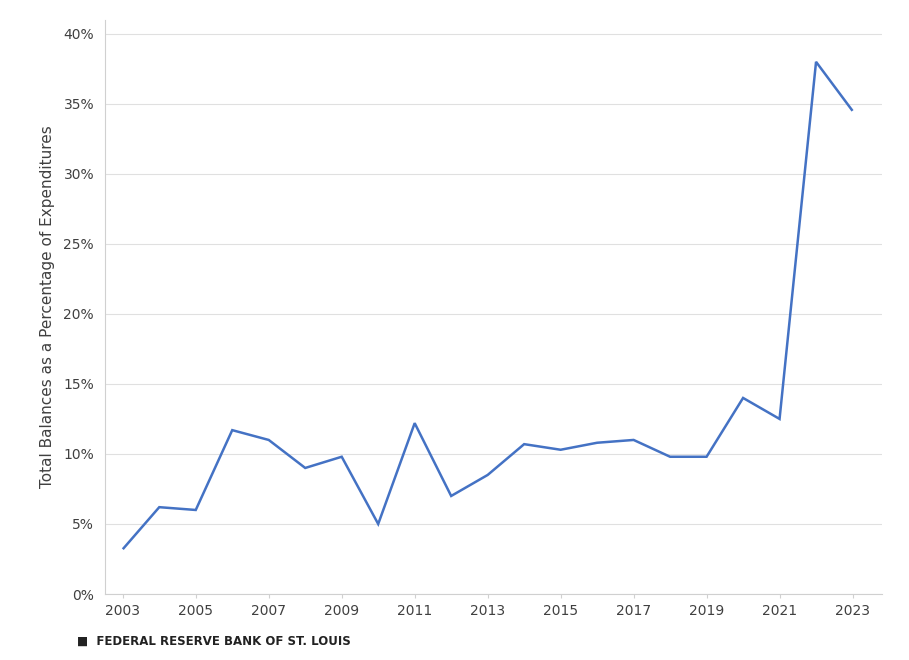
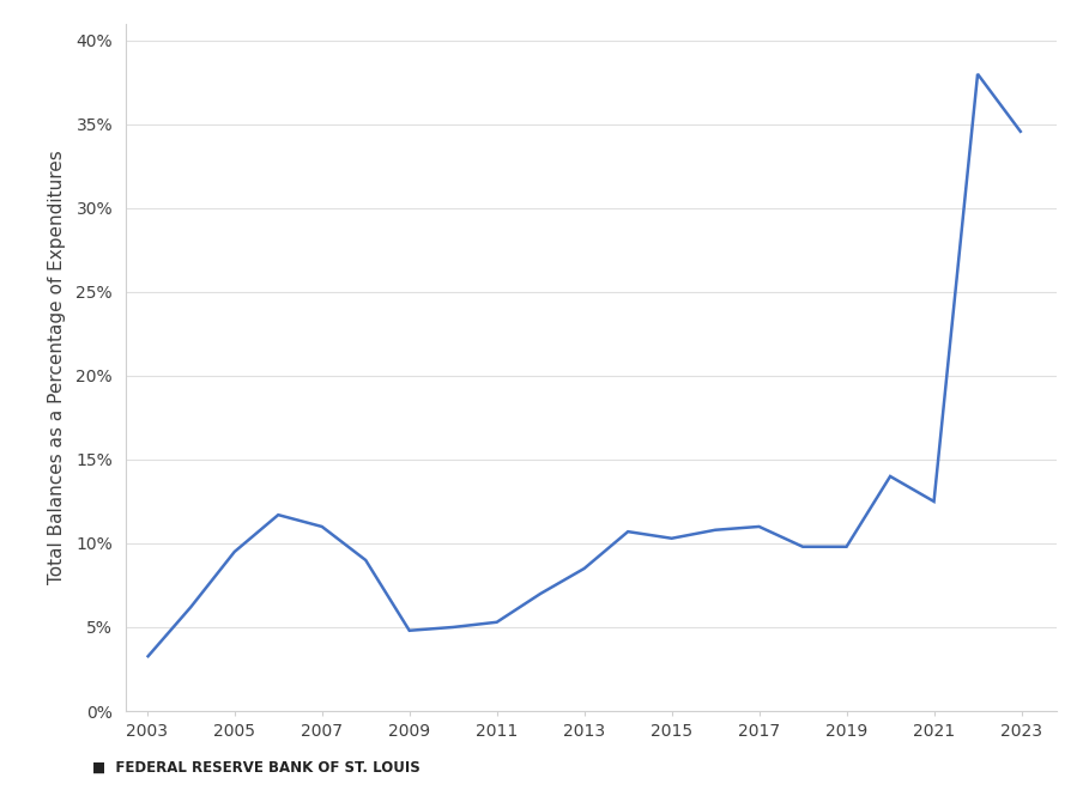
2005: 6.0% -> 9.5%
2009: 9.8% -> 4.8%
2011: 12.2% -> 5.3%
